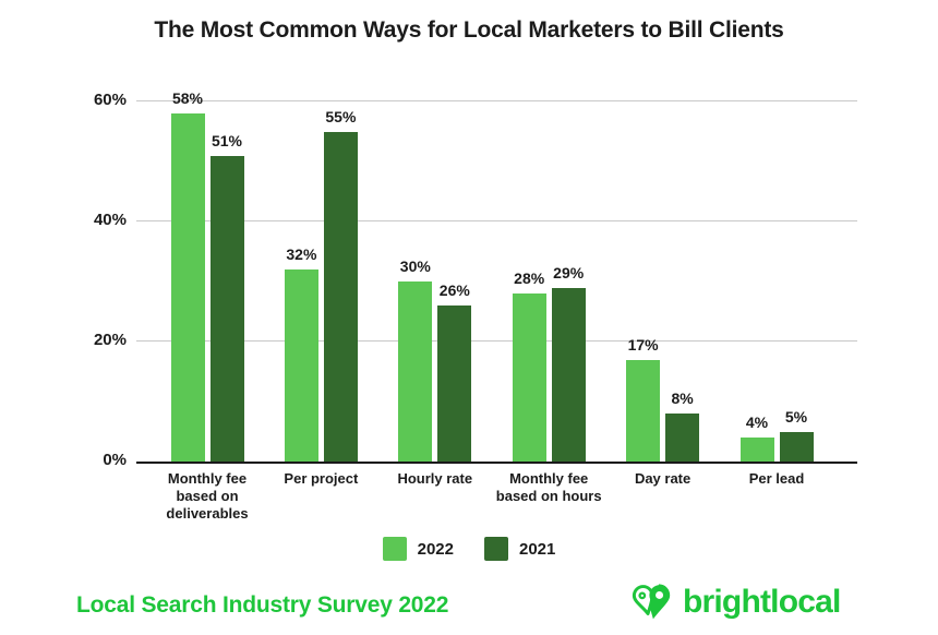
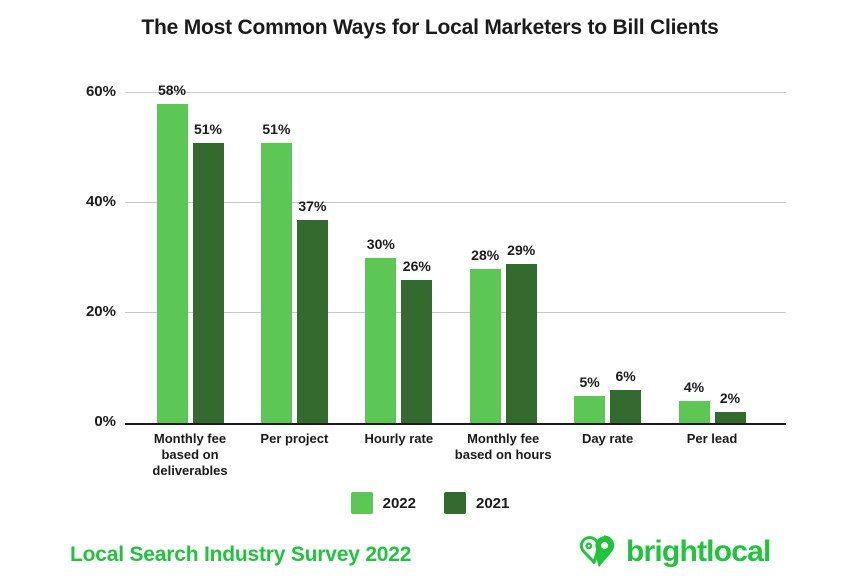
2022/Per project: 32% -> 51%
2021/Per project: 55% -> 37%
2022/Day rate: 17% -> 5%
2021/Day rate: 8% -> 6%
2021/Per lead: 5% -> 2%
